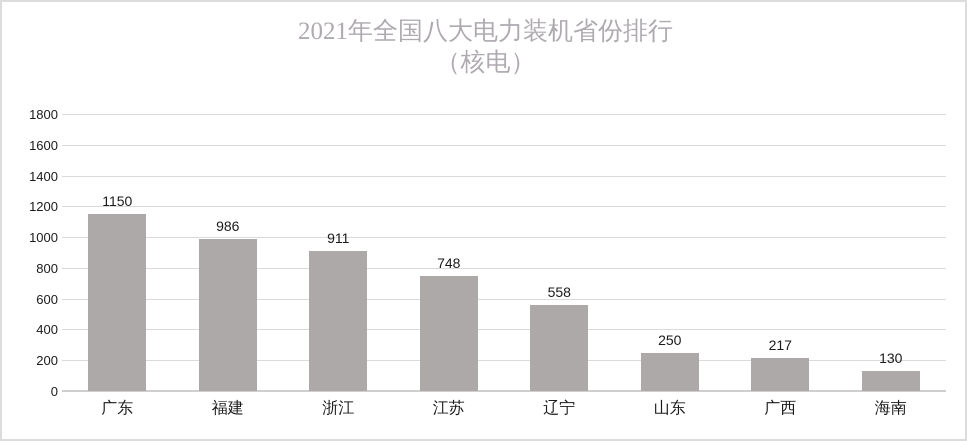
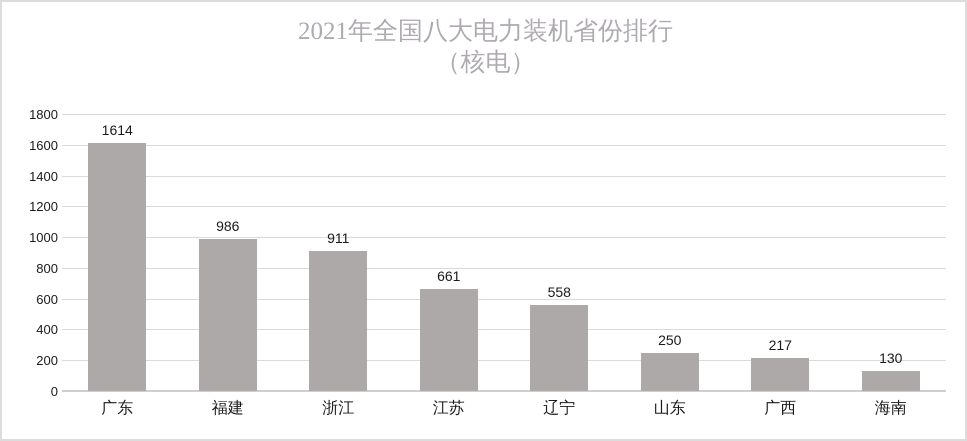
广东: 1150 -> 1614
江苏: 748 -> 661
